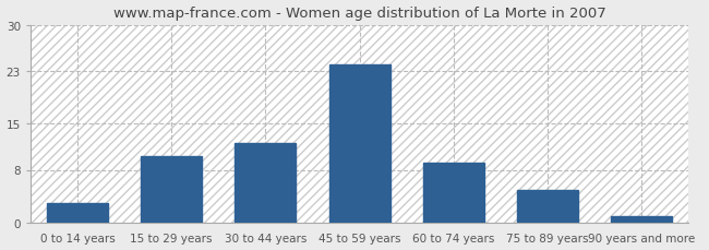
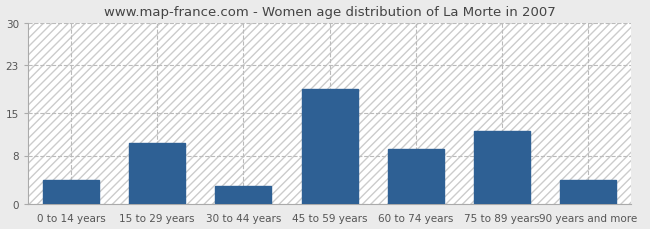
0 to 14 years: 3 -> 4
30 to 44 years: 12 -> 3
45 to 59 years: 24 -> 19
75 to 89 years: 5 -> 12
90 years and more: 1 -> 4
